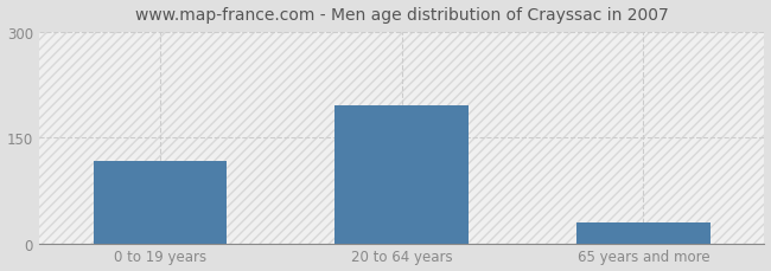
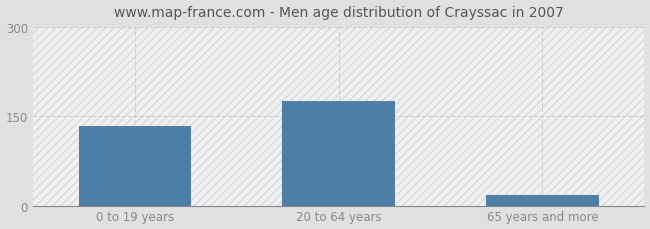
0 to 19 years: 116 -> 133
20 to 64 years: 196 -> 175
65 years and more: 30 -> 18
